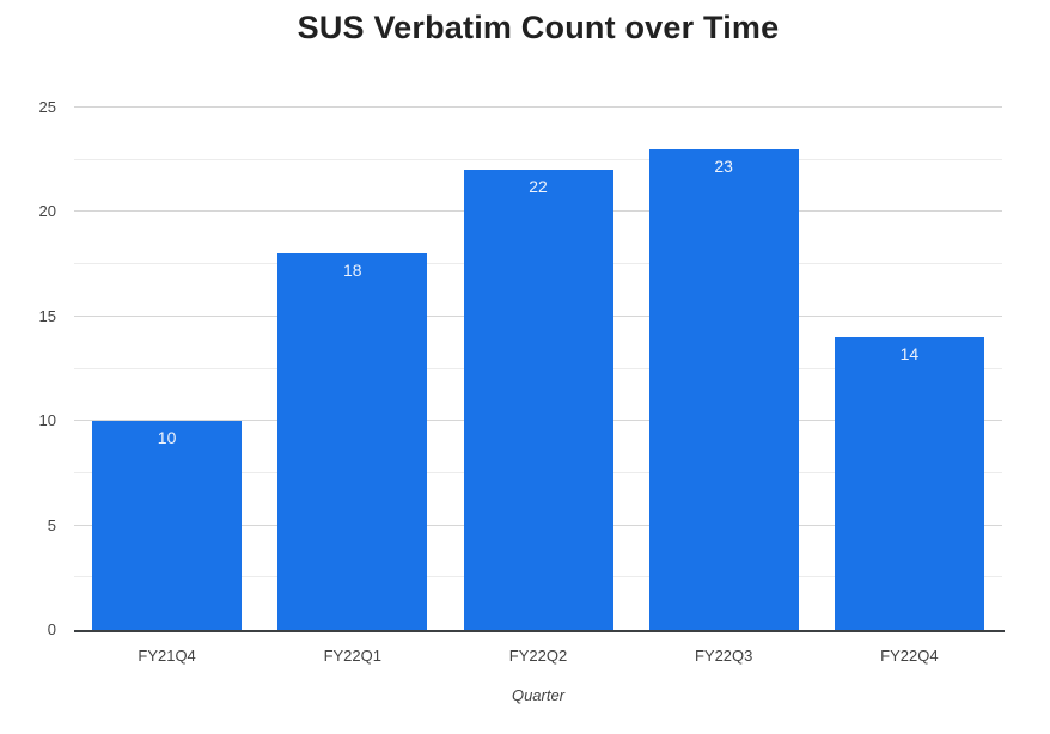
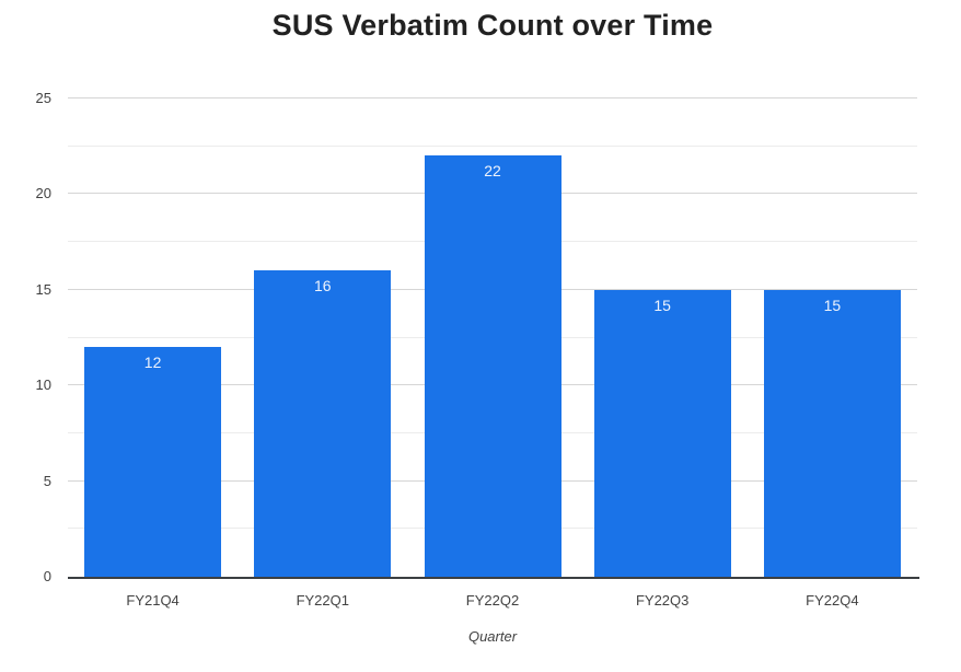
FY21Q4: 10 -> 12
FY22Q1: 18 -> 16
FY22Q3: 23 -> 15
FY22Q4: 14 -> 15
